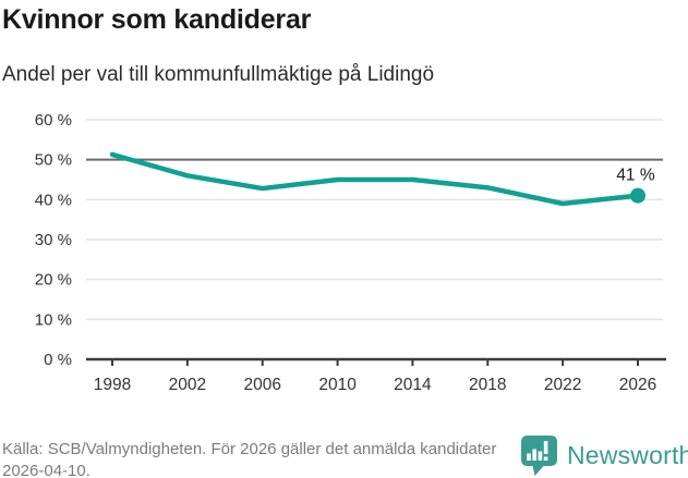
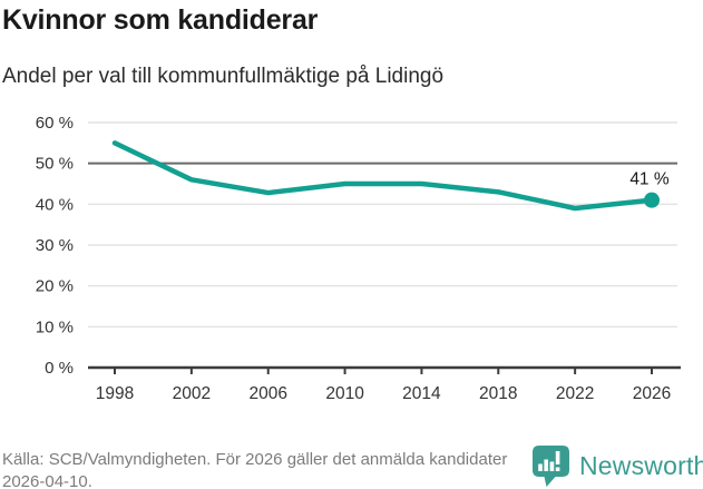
1998: 51% -> 55%
